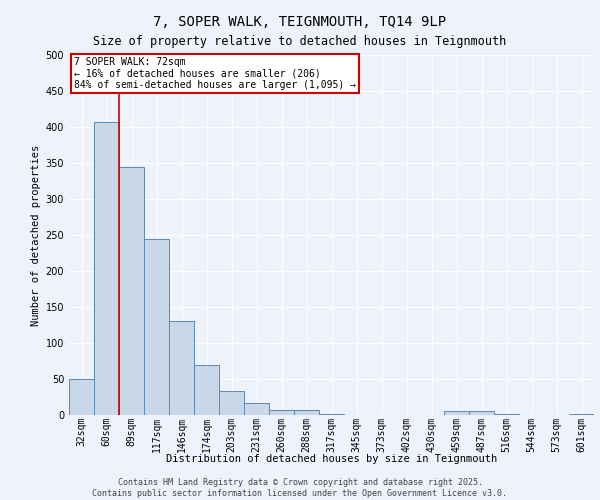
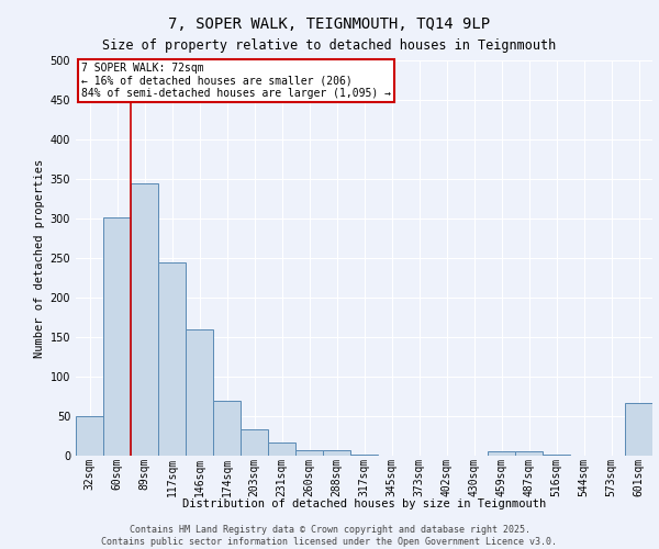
60sqm: 407 -> 302
146sqm: 130 -> 160
601sqm: 1 -> 66
